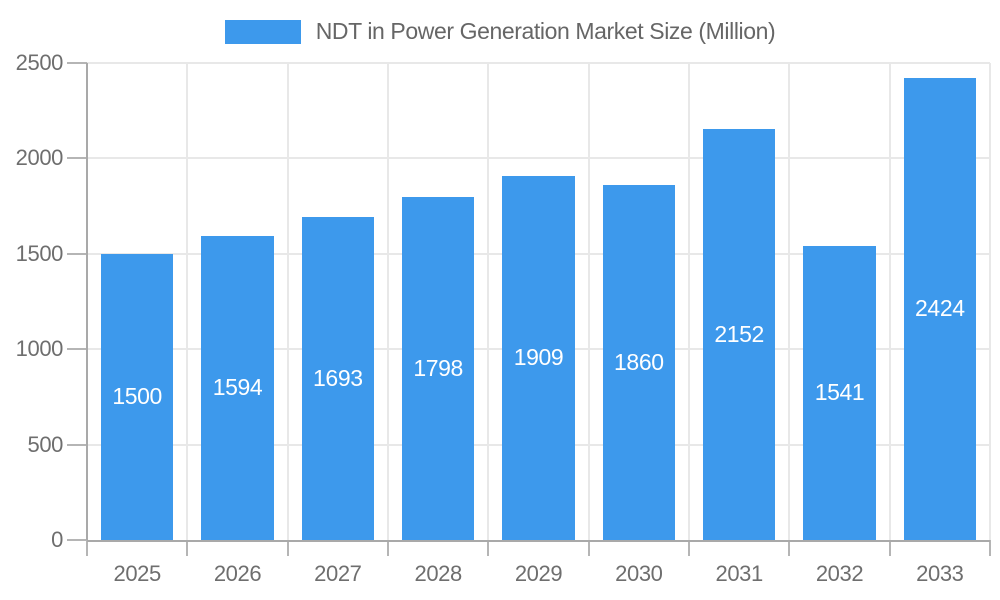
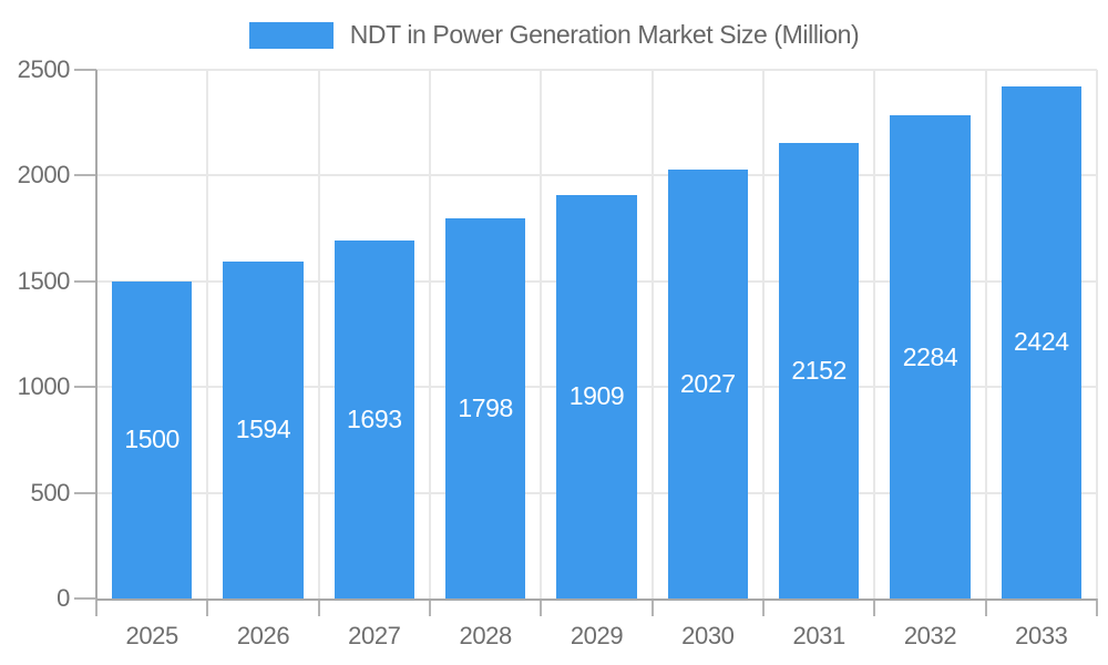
2030: 1860 -> 2027
2032: 1541 -> 2284
